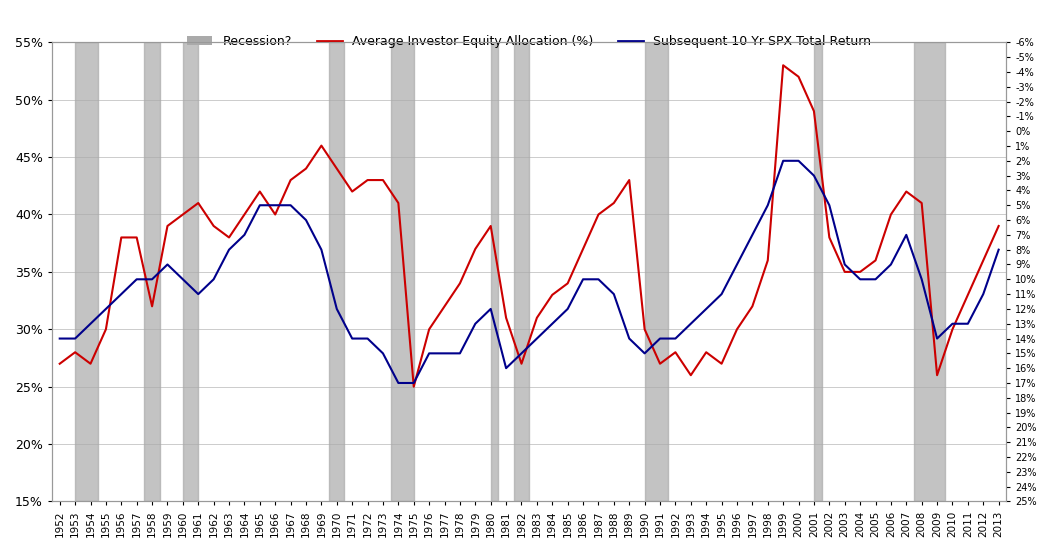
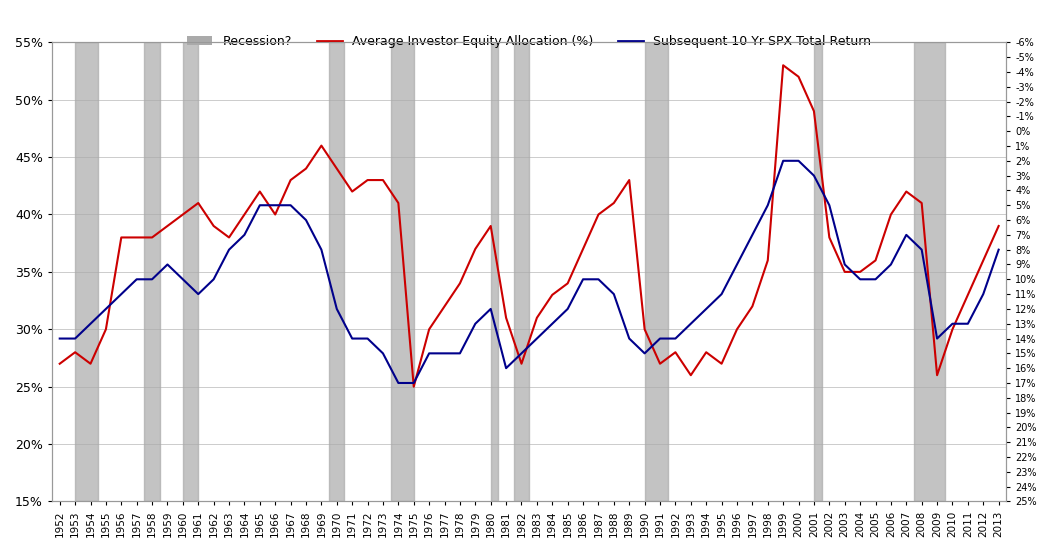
Average Investor Equity Allocation (%)/1958: 32% -> 38%
Subsequent 10 Yr SPX Total Return/2008: 10% -> 8%
